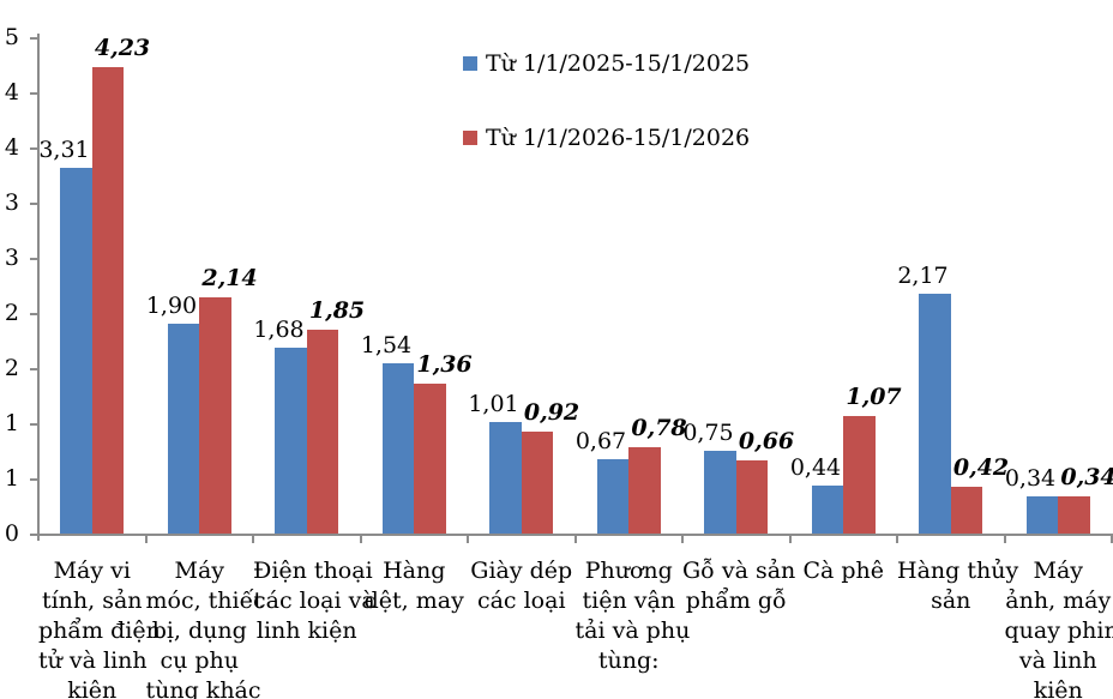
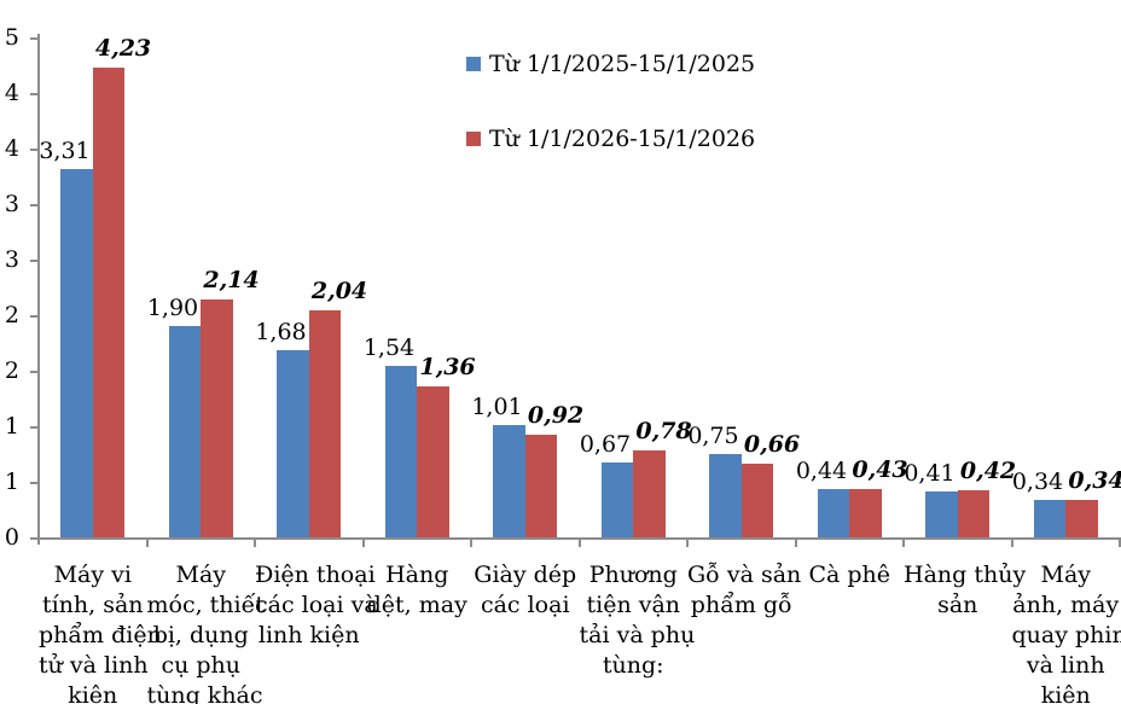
Từ 1/1/2026-15/1/2026/Điện thoại các loại và linh kiện: 1,85 -> 2,04
Từ 1/1/2026-15/1/2026/Cà phê: 1,07 -> 0,43
Từ 1/1/2025-15/1/2025/Hàng thủy sản: 2,17 -> 0,41
